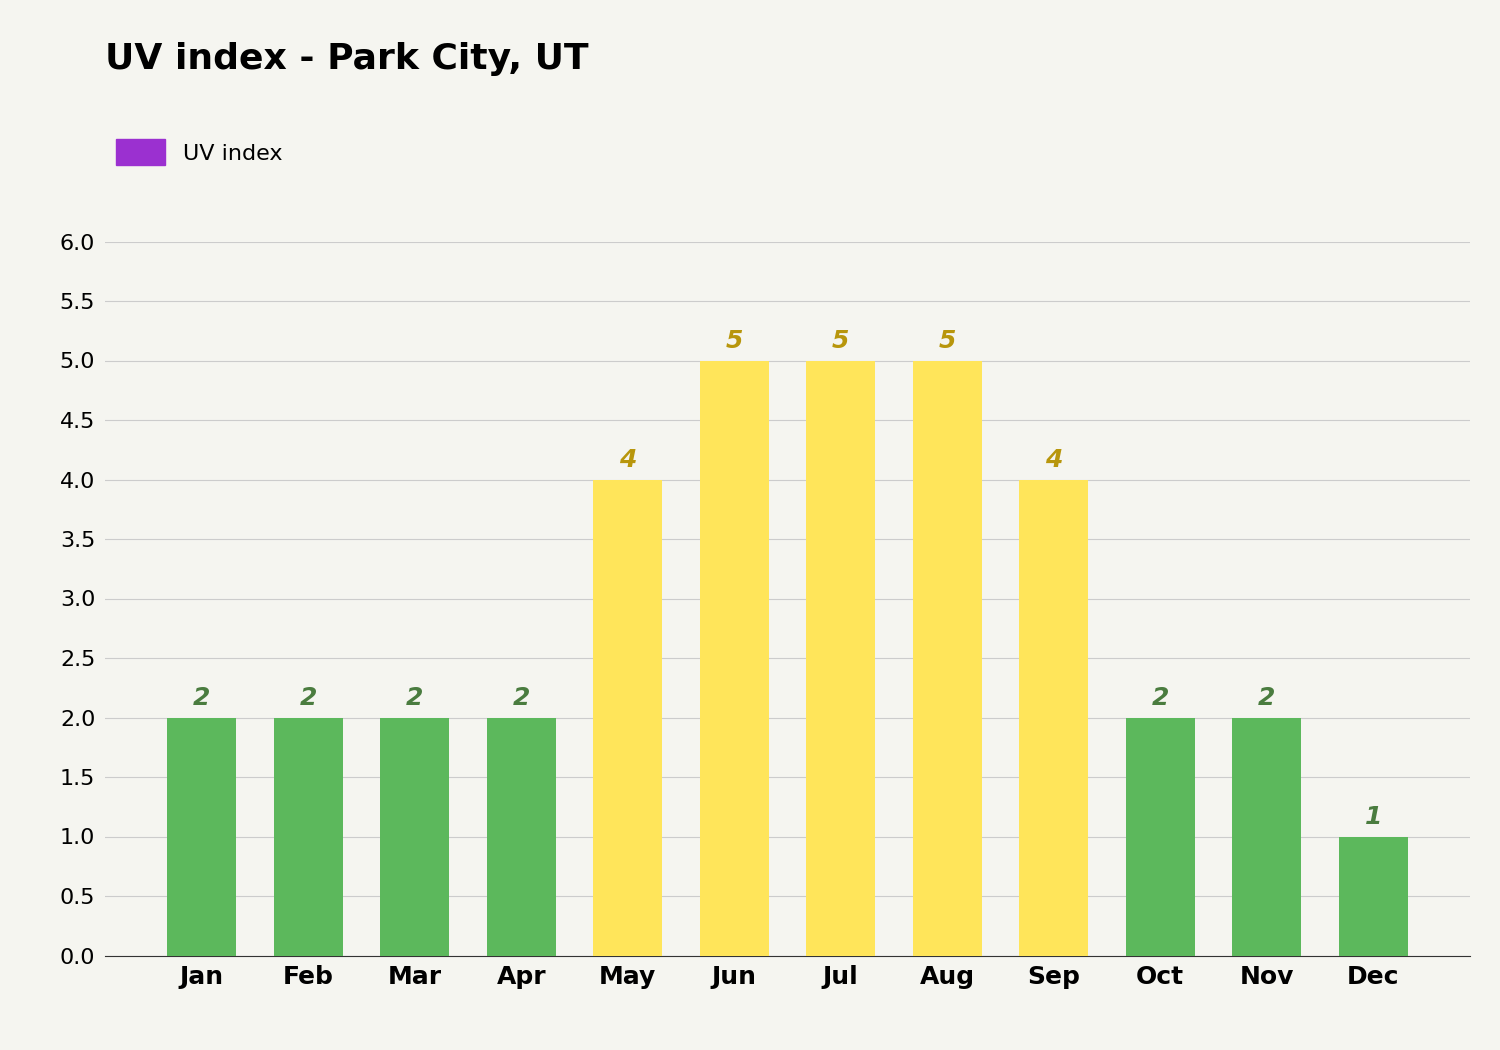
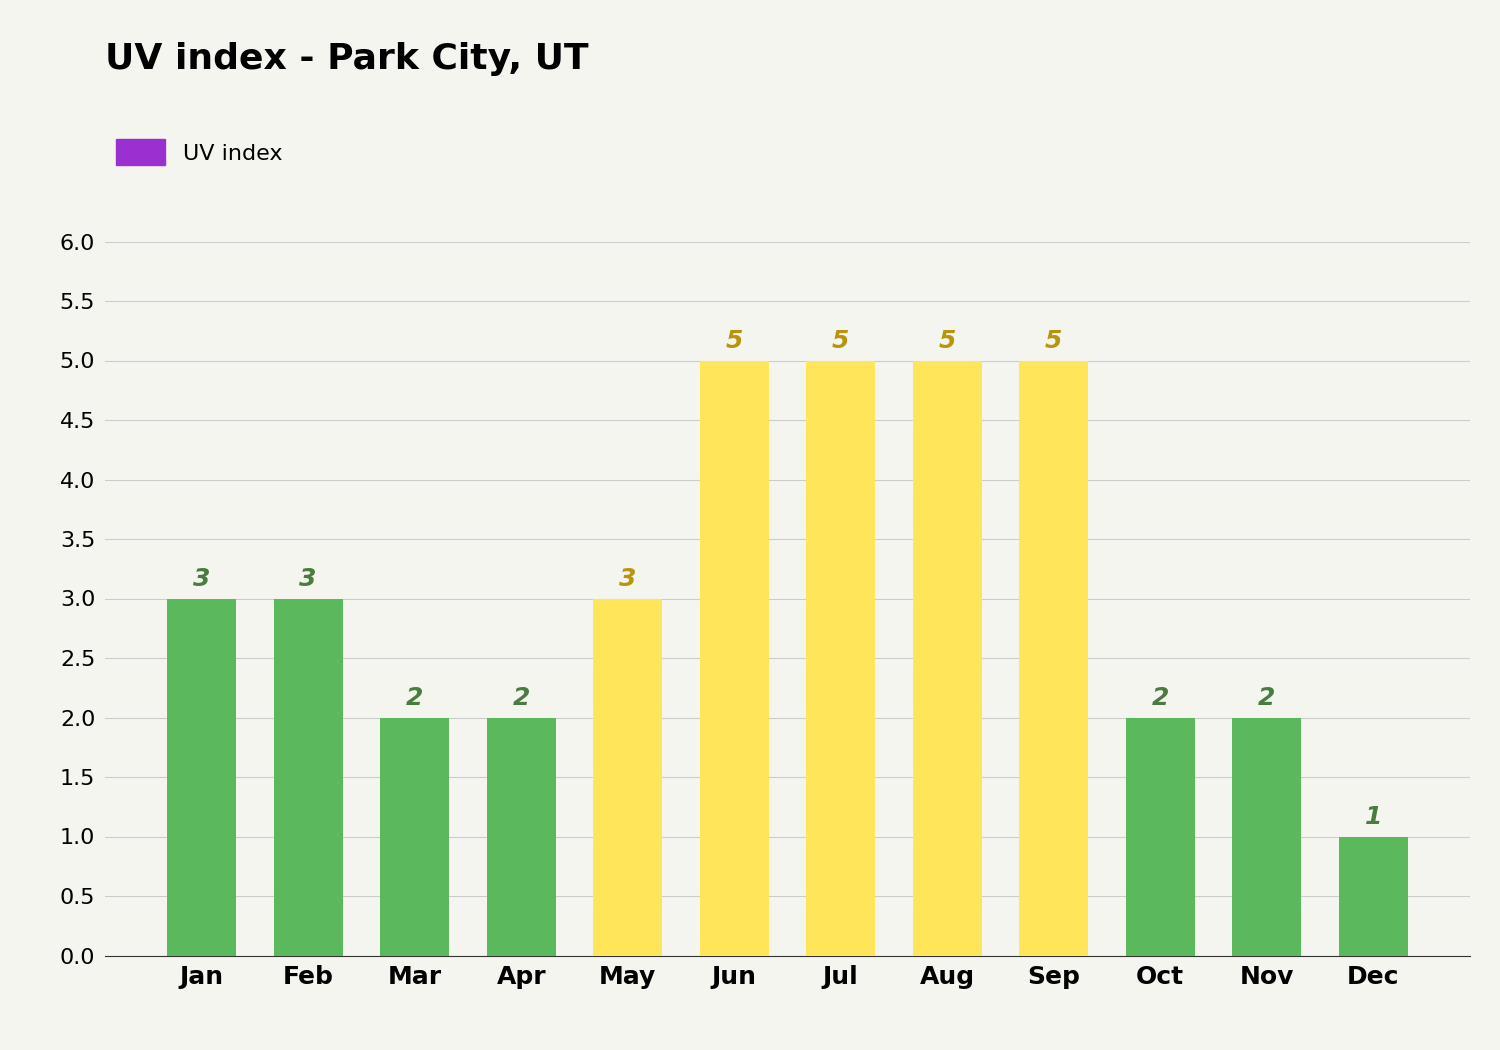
Jan: 2 -> 3
Feb: 2 -> 3
May: 4 -> 3
Sep: 4 -> 5
